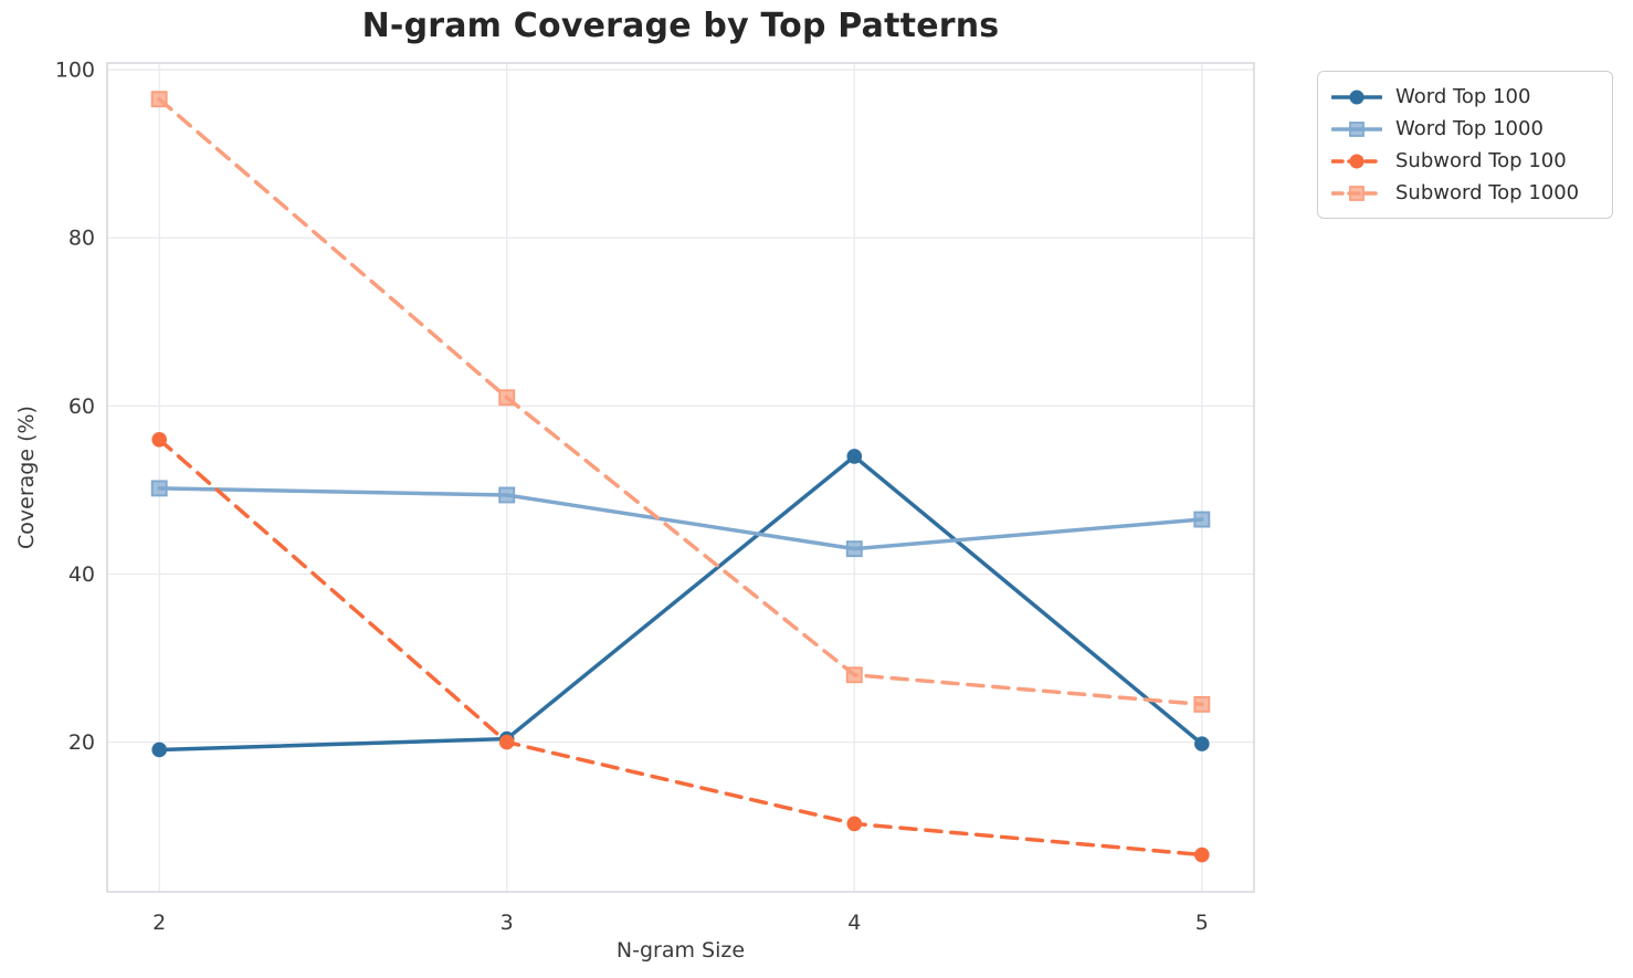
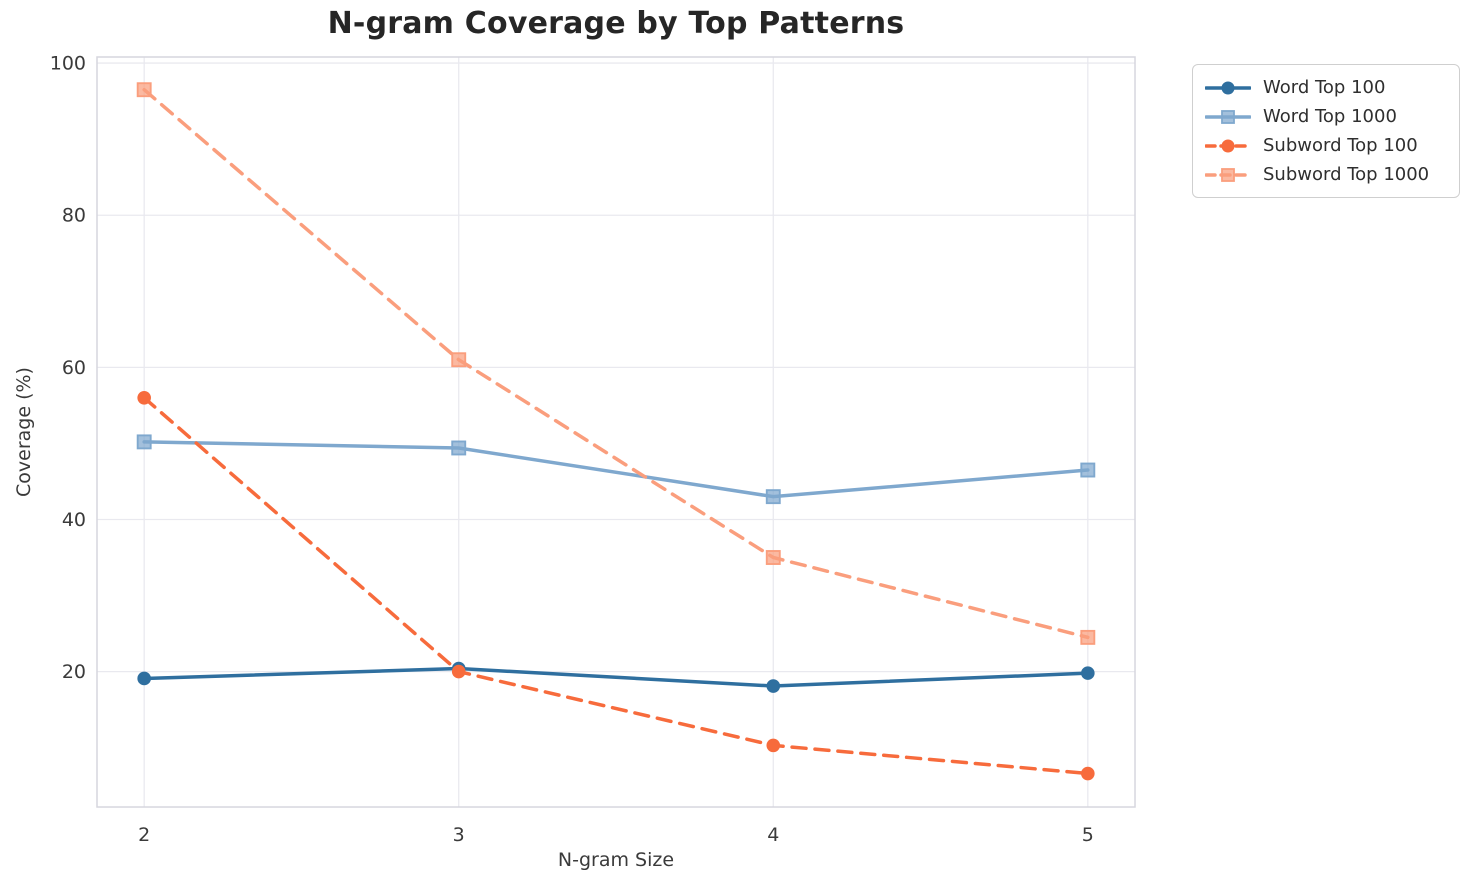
Word Top 100/4: 54 -> 18
Subword Top 1000/4: 28 -> 35
